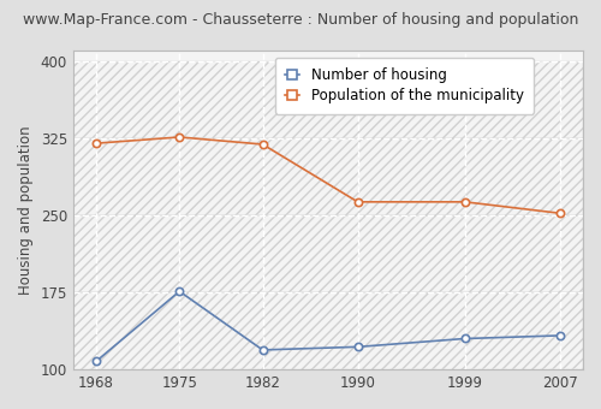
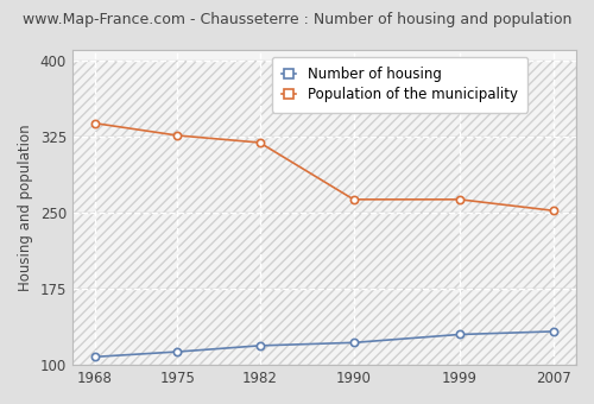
Population of the municipality/1968: 320 -> 338
Number of housing/1975: 176 -> 113
